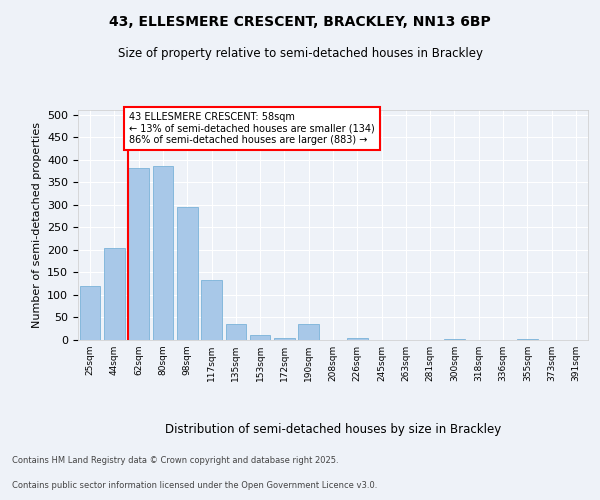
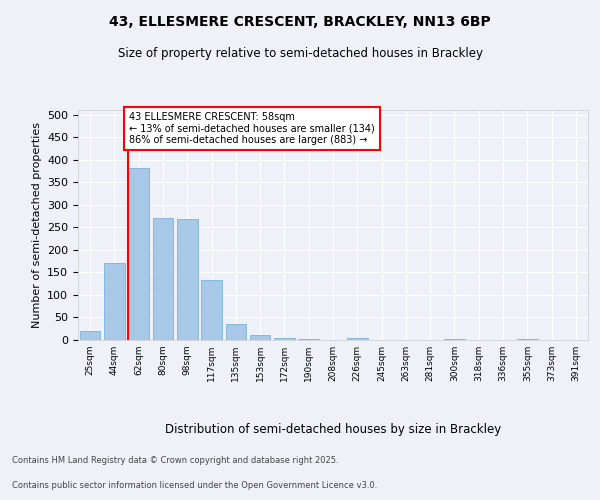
25sqm: 120 -> 20
44sqm: 205 -> 170
80sqm: 385 -> 270
98sqm: 295 -> 268
190sqm: 35 -> 3
